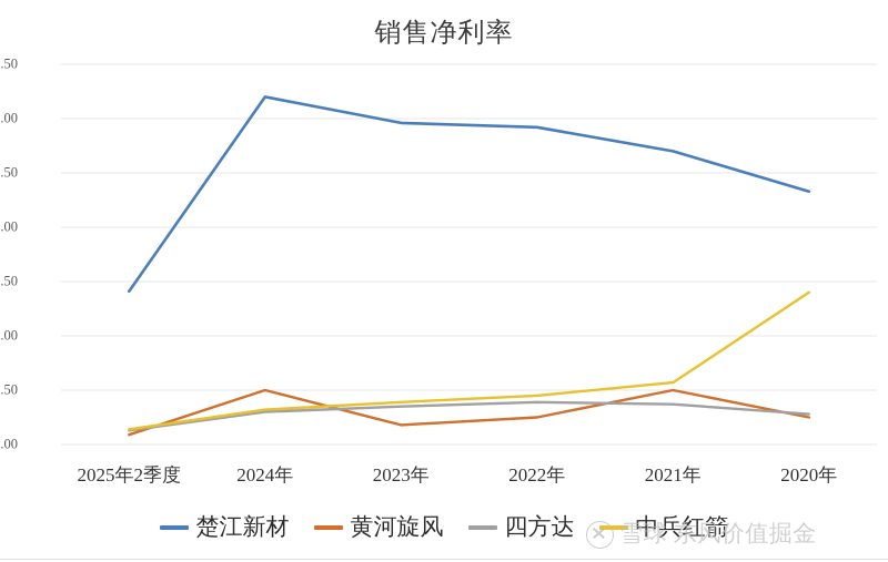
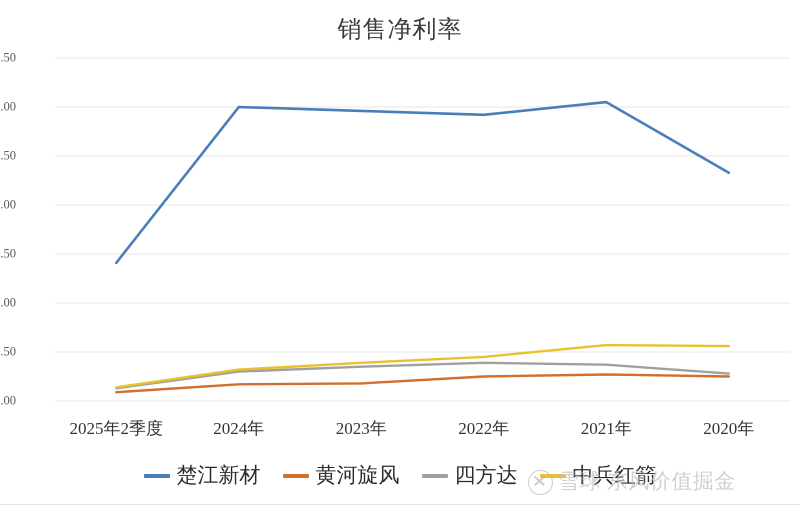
楚江新材/2024年: 3.2 -> 3.0
黄河旋风/2024年: 0.5 -> 0.2
楚江新材/2021年: 2.7 -> 3.0
黄河旋风/2021年: 0.5 -> 0.3
中兵红箭/2020年: 1.4 -> 0.6
